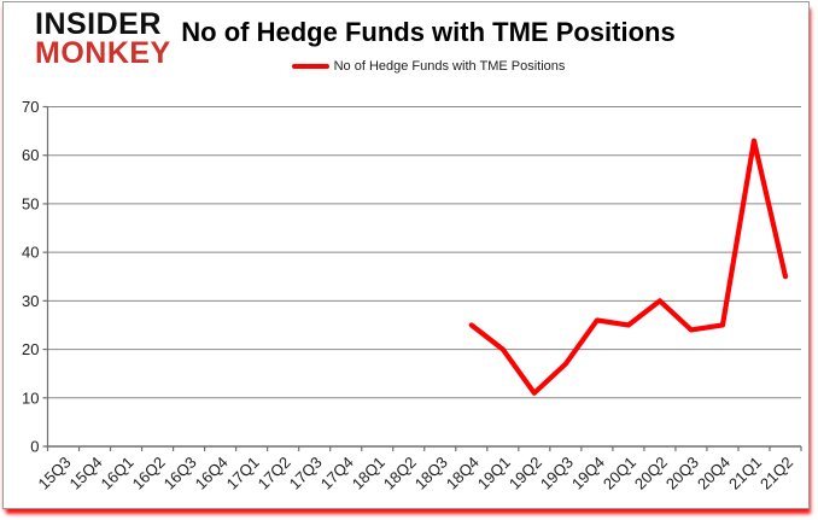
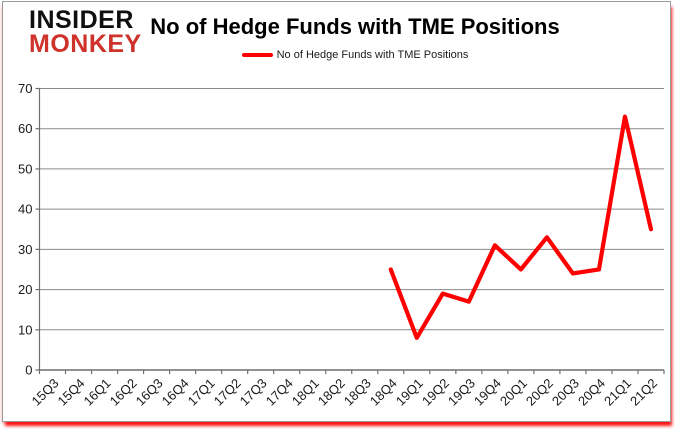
19Q1: 20 -> 8
19Q2: 11 -> 19
19Q4: 26 -> 31
20Q2: 30 -> 33
